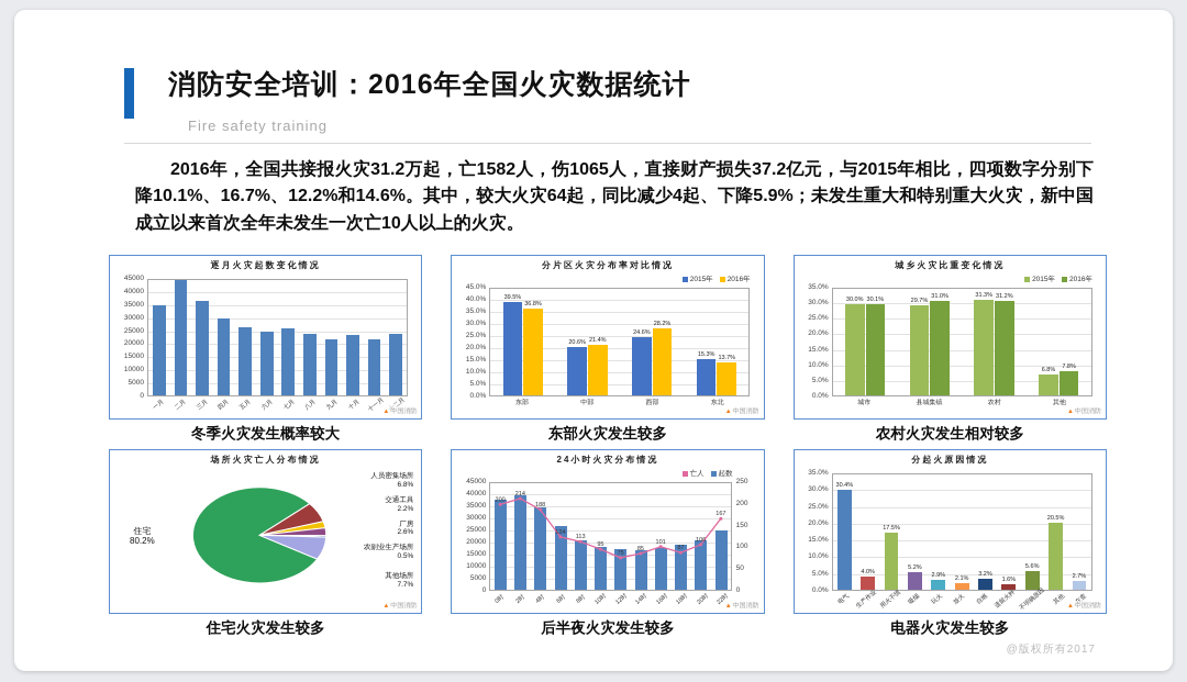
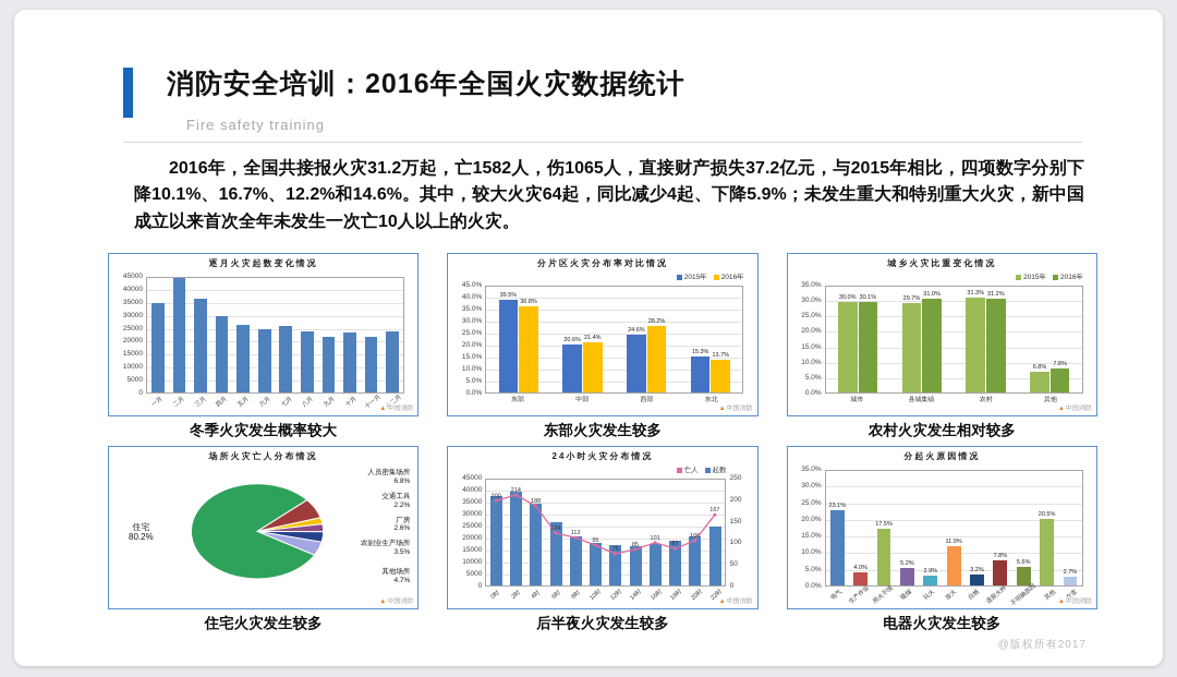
场所火灾亡人分布情况/农副业生产场所: 0.5% -> 3.5%
场所火灾亡人分布情况/其他场所: 7.7% -> 4.7%
分起火原因情况/电气: 30.4% -> 23.1%
分起火原因情况/放火: 2.1% -> 11.9%
分起火原因情况/遗留火种: 1.6% -> 7.8%
